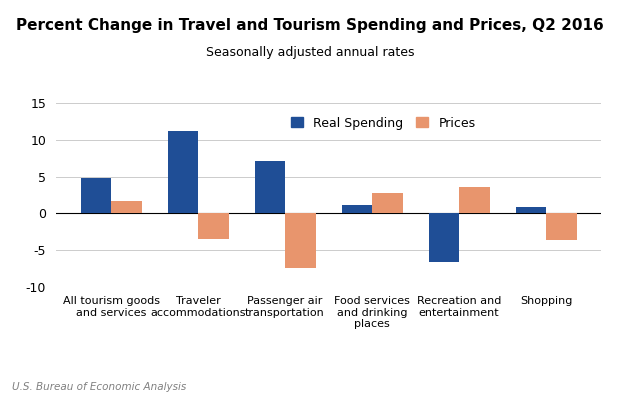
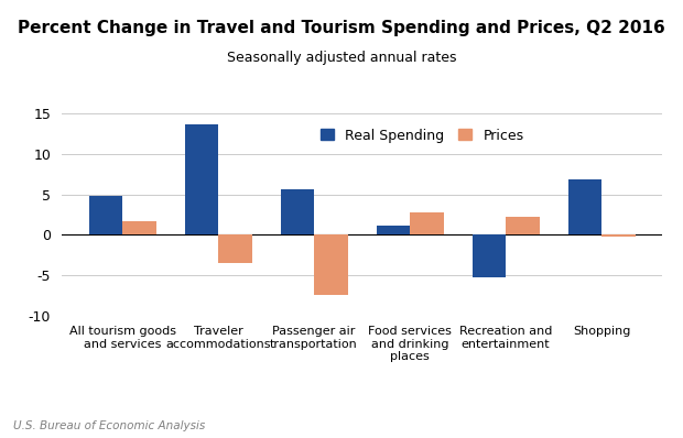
Real Spending/Traveler accommodations: 11.2 -> 13.7
Real Spending/Passenger air transportation: 7.2 -> 5.7
Real Spending/Recreation and entertainment: -6.6 -> -5.3
Prices/Recreation and entertainment: 3.6 -> 2.2
Real Spending/Shopping: 0.8 -> 6.9
Prices/Shopping: -3.6 -> -0.2
